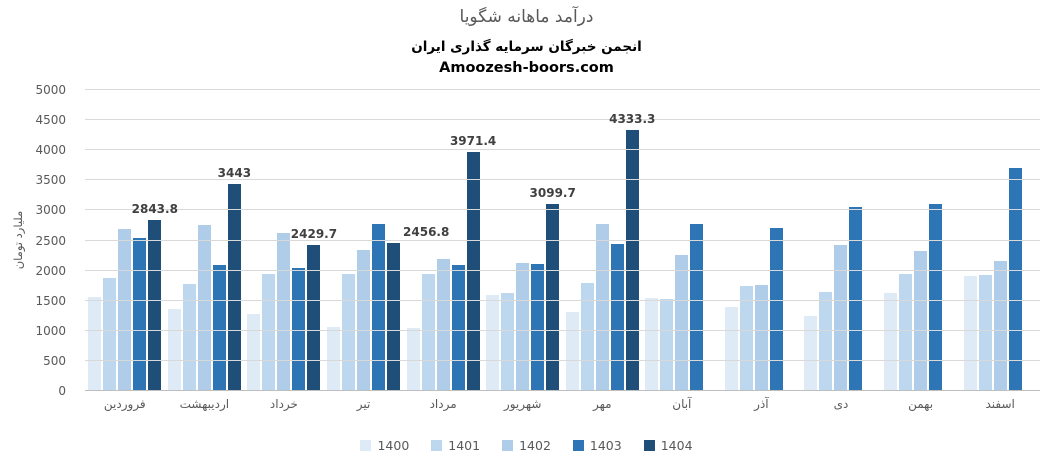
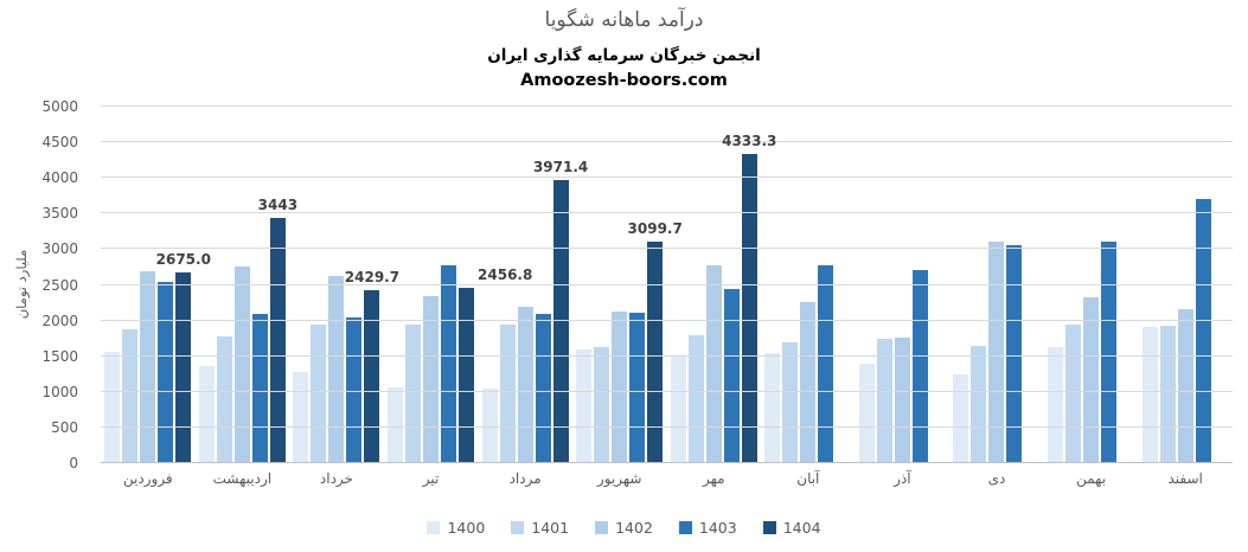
1404/فروردین: 2843.8 -> 2675.0
1400/مهر: 1300 -> 1500
1401/آبان: 1500 -> 1700
1402/دی: 2400 -> 3100
